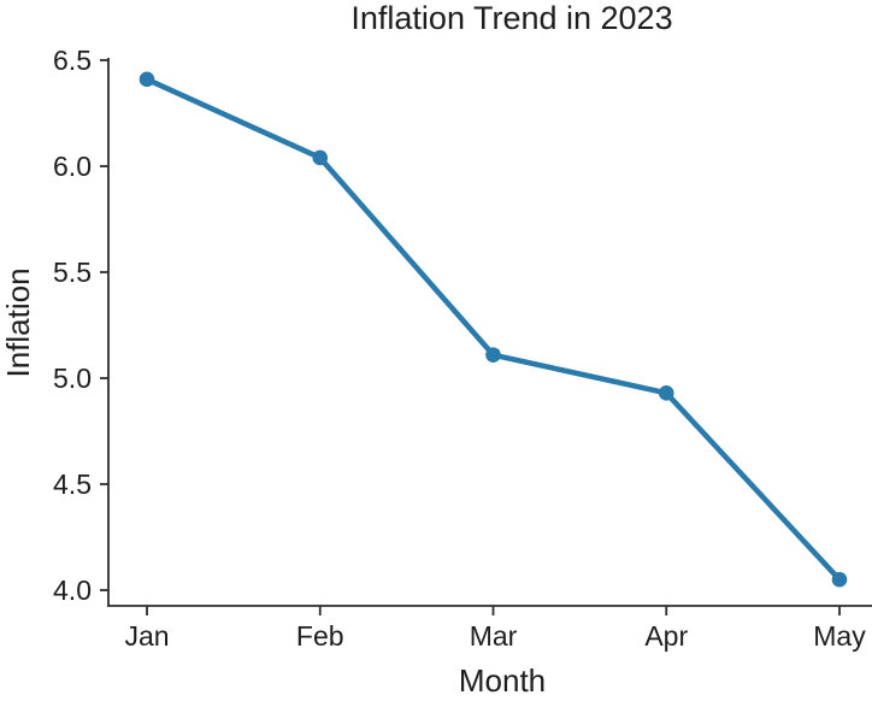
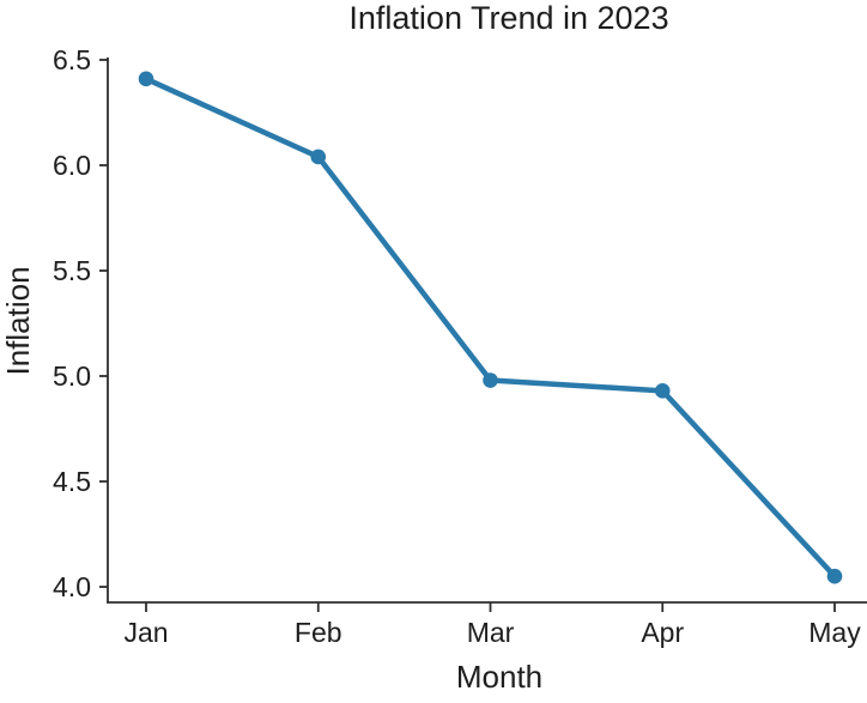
Mar: 5.11 -> 4.98
